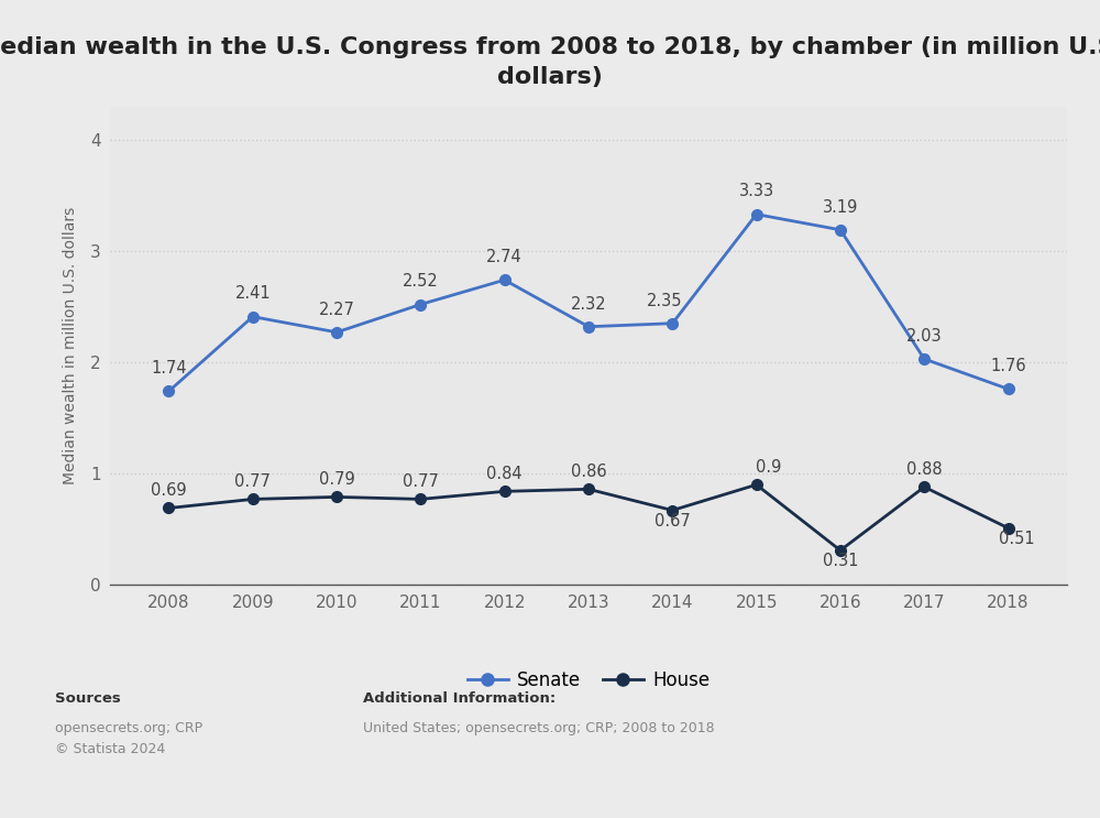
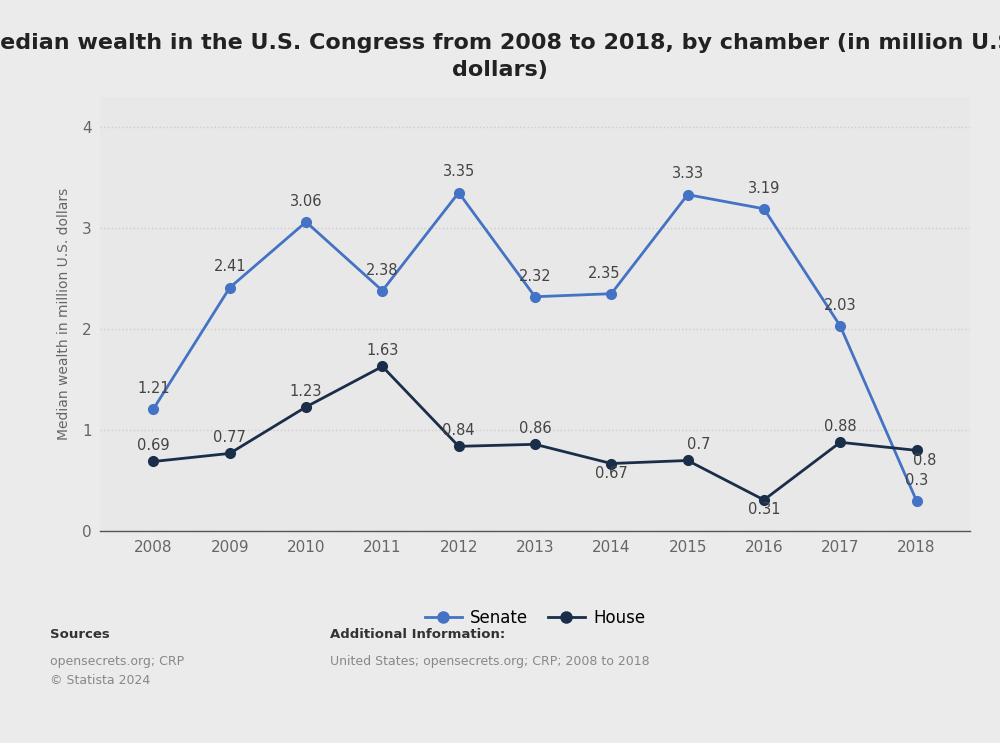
Senate/2008: 1.74 -> 1.21
Senate/2010: 2.27 -> 3.06
House/2010: 0.79 -> 1.23
Senate/2011: 2.52 -> 2.38
House/2011: 0.77 -> 1.63
Senate/2012: 2.74 -> 3.35
House/2015: 0.9 -> 0.7
Senate/2018: 1.76 -> 0.3
House/2018: 0.51 -> 0.8
